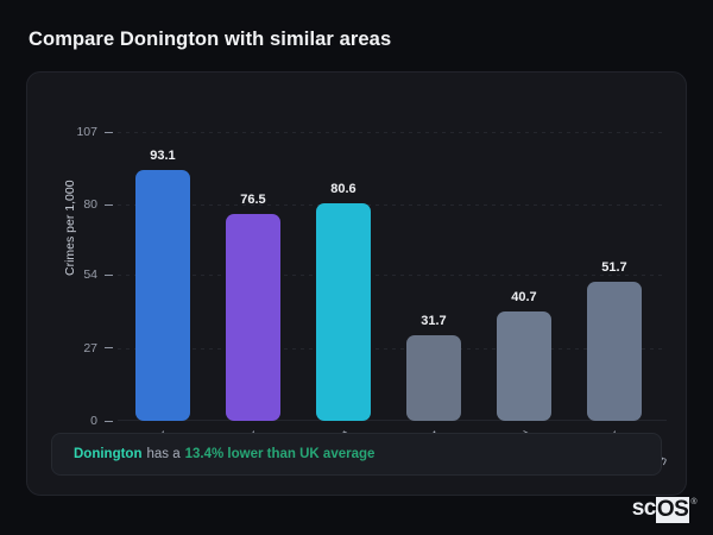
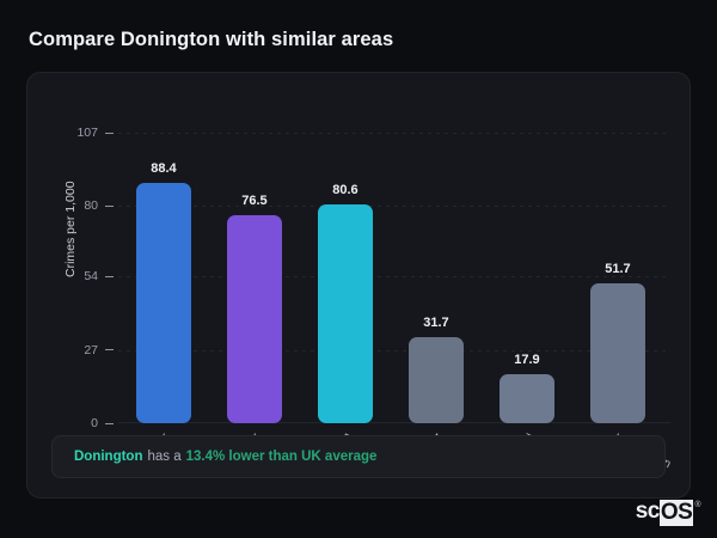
UK Average: 93.1 -> 88.4
Tarporley: 40.7 -> 17.9
